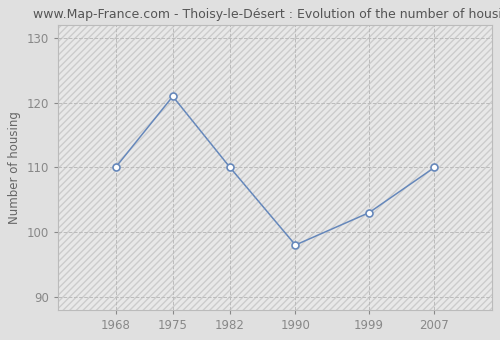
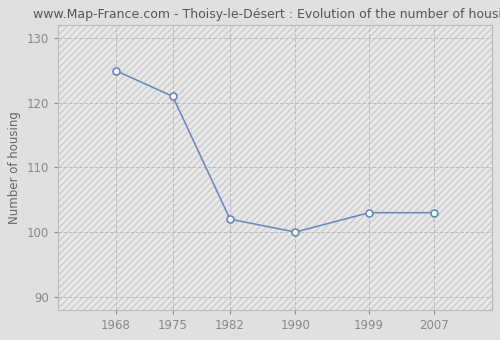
1968: 110 -> 125
1982: 110 -> 102
1990: 98 -> 100
2007: 110 -> 103
